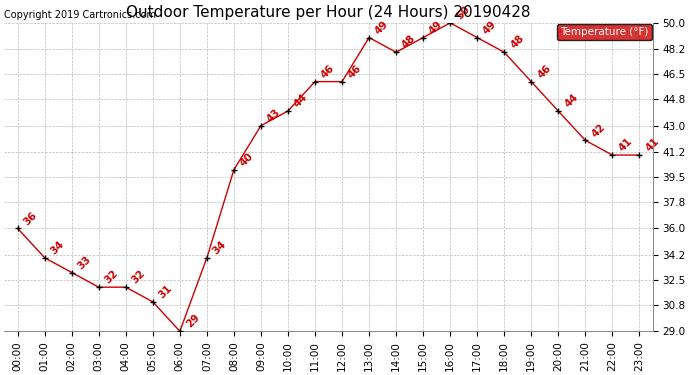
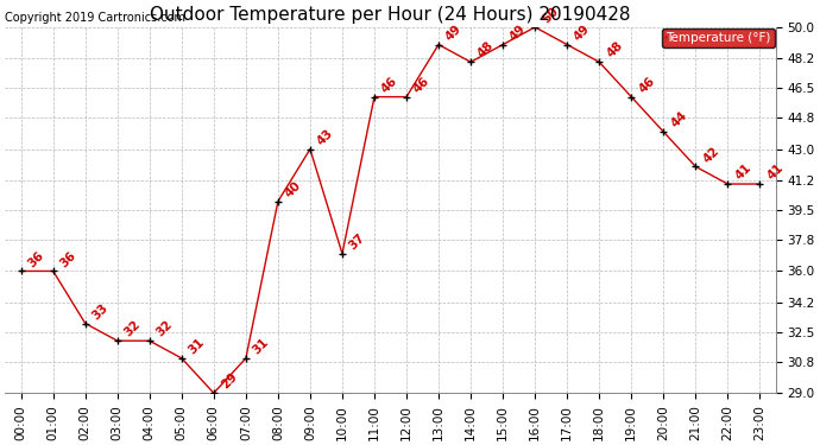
01:00: 34 -> 36
07:00: 34 -> 31
10:00: 44 -> 37
